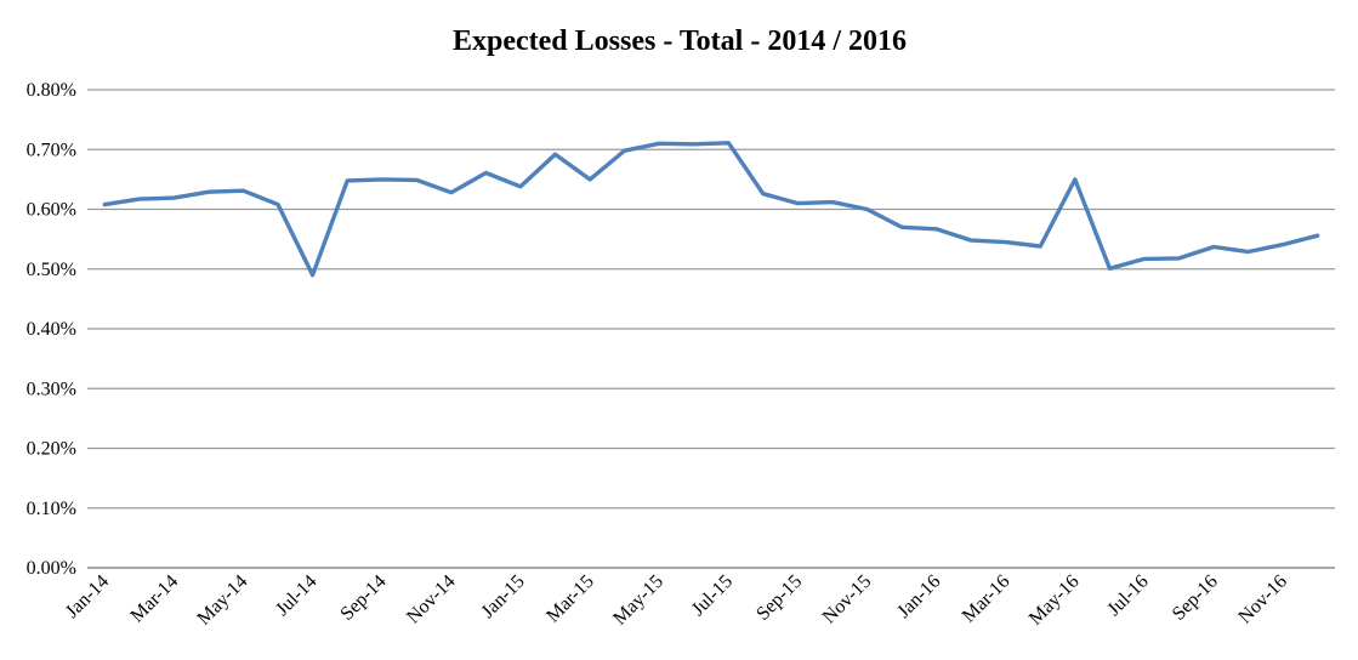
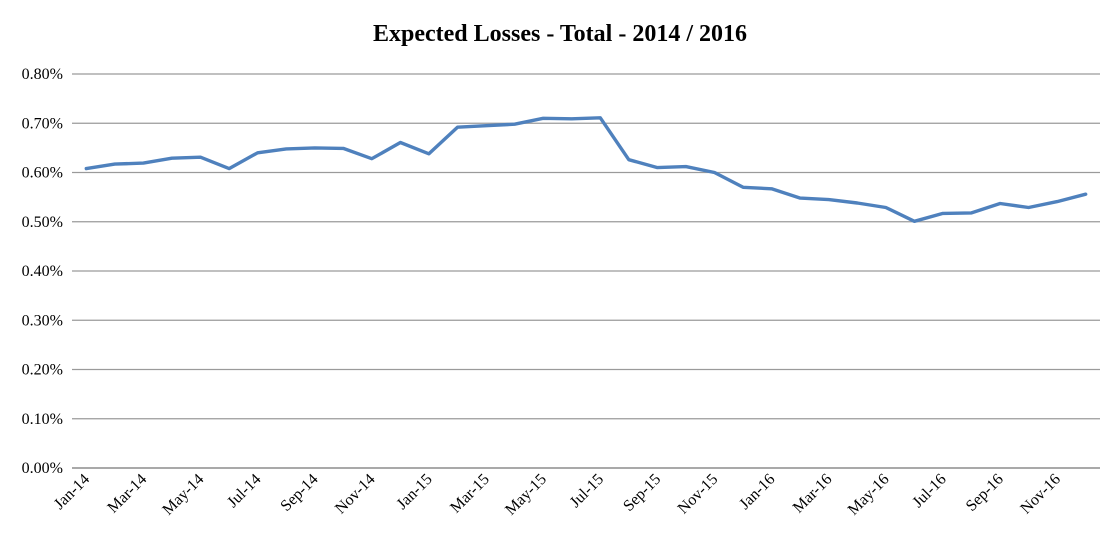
Jul-14: 0.49% -> 0.64%
Mar-15: 0.65% -> 0.69%
May-16: 0.65% -> 0.53%
